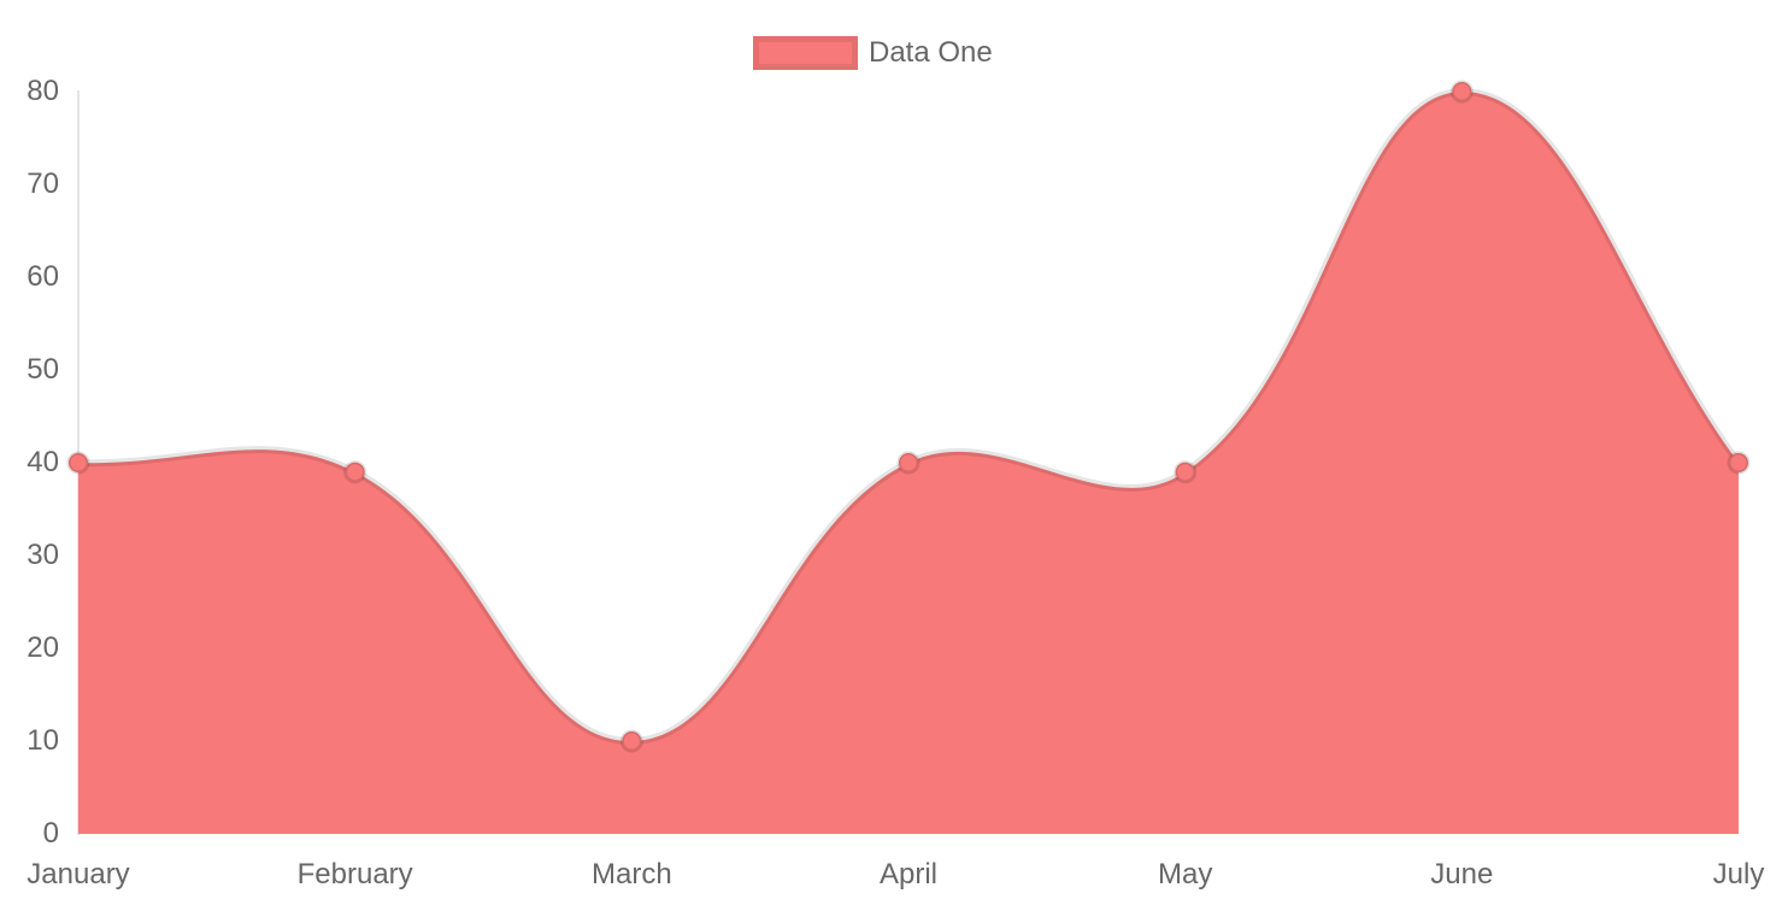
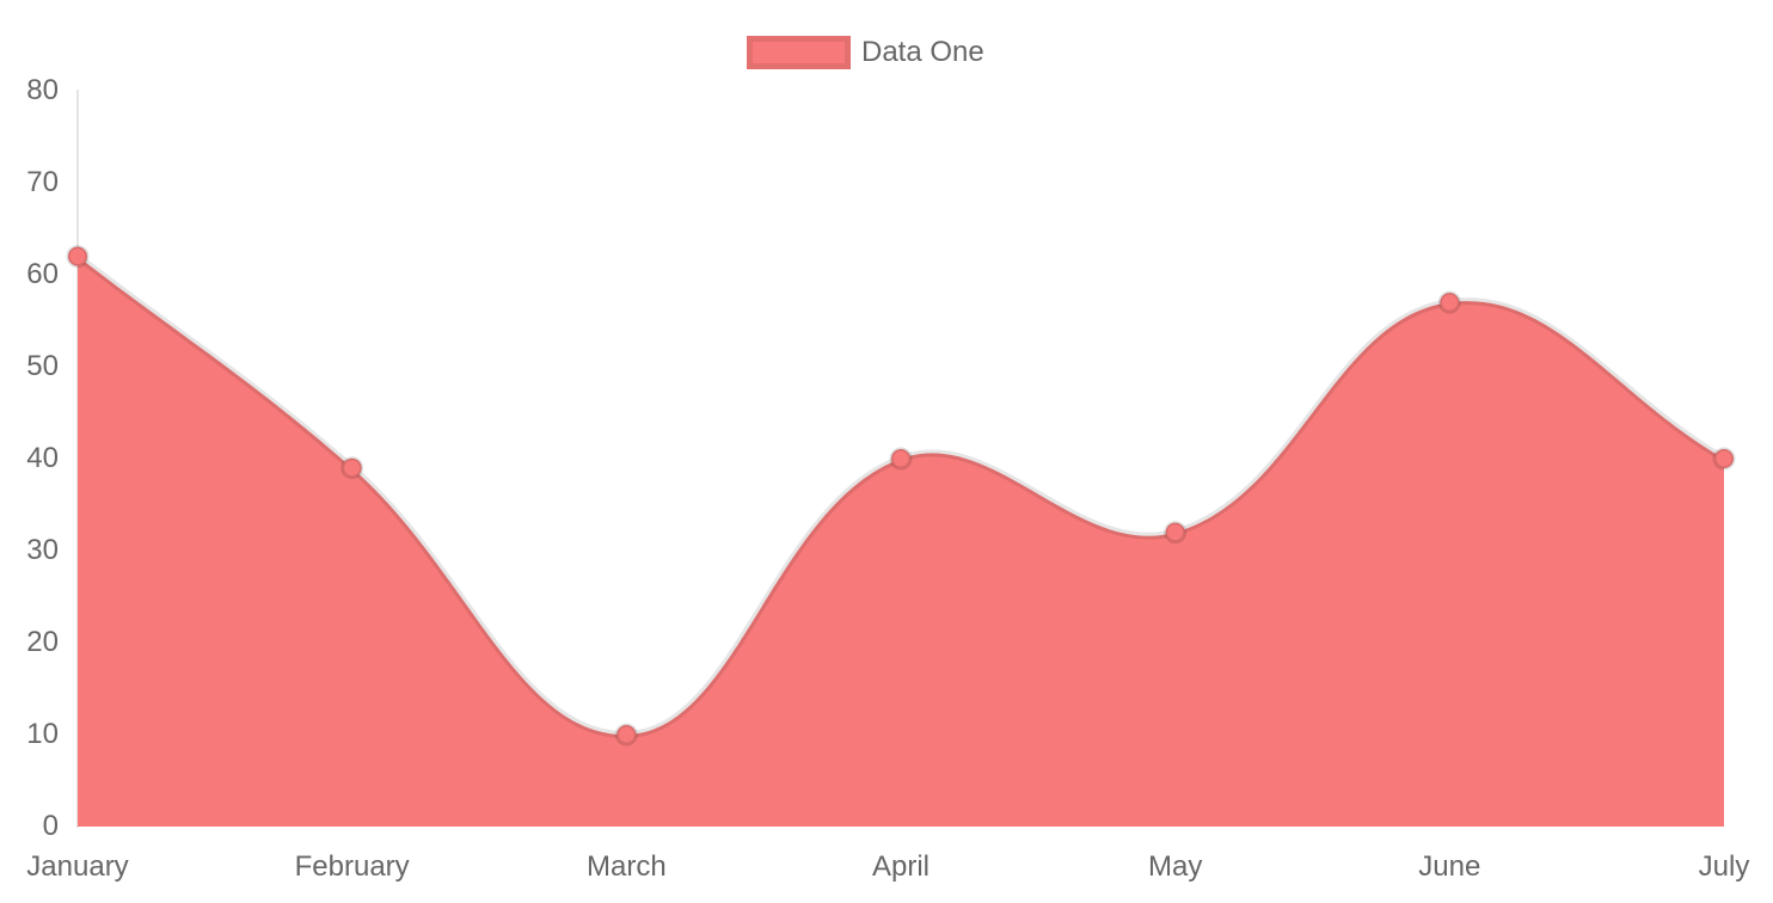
January: 40 -> 62
May: 39 -> 32
June: 80 -> 57
